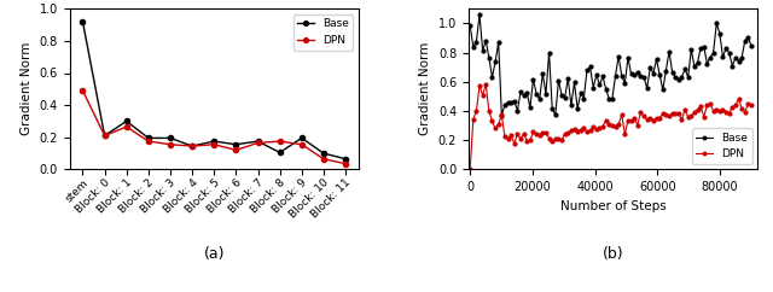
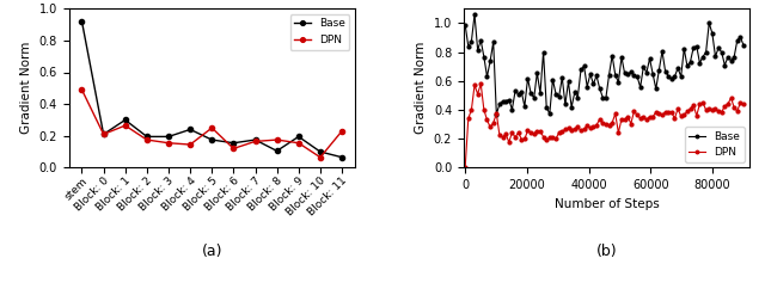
Base/Block: 4: 0.14 -> 0.24
DPN/Block: 5: 0.15 -> 0.25
DPN/Block: 11: 0.04 -> 0.23
